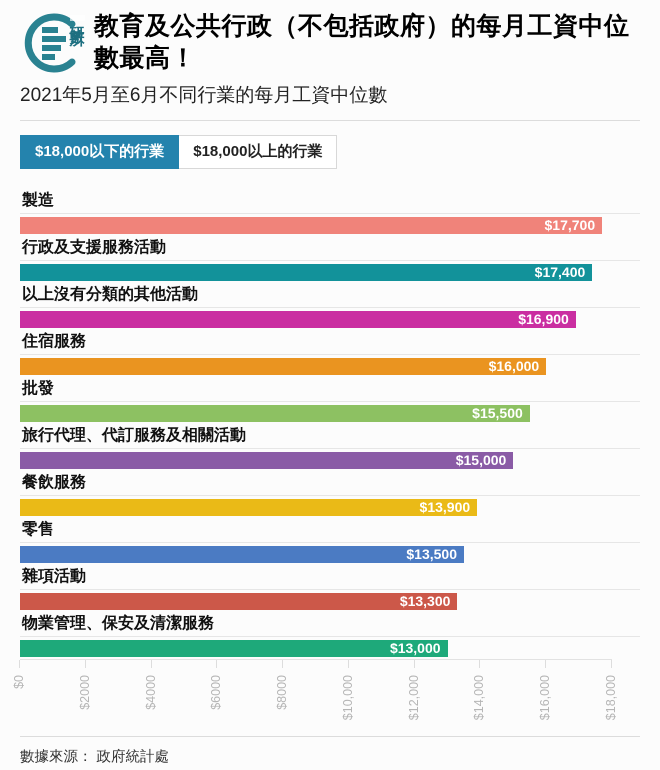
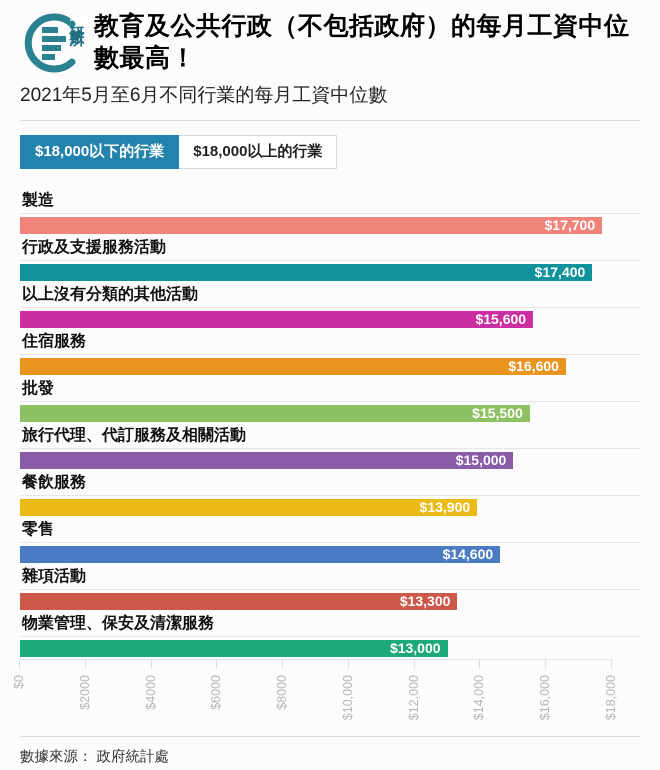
以上沒有分類的其他活動: $16,900 -> $15,600
住宿服務: $16,000 -> $16,600
零售: $13,500 -> $14,600
